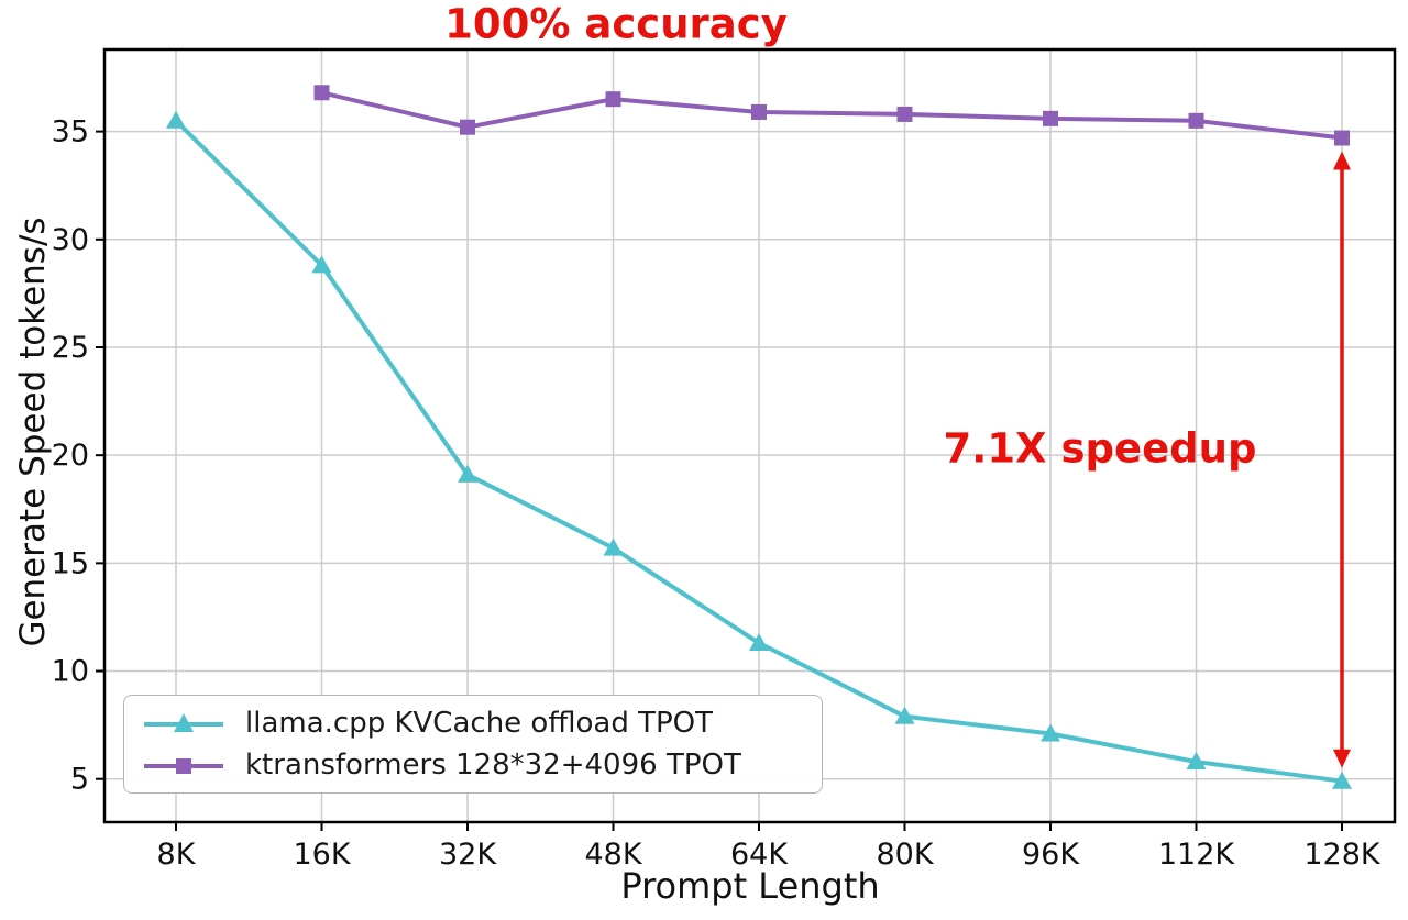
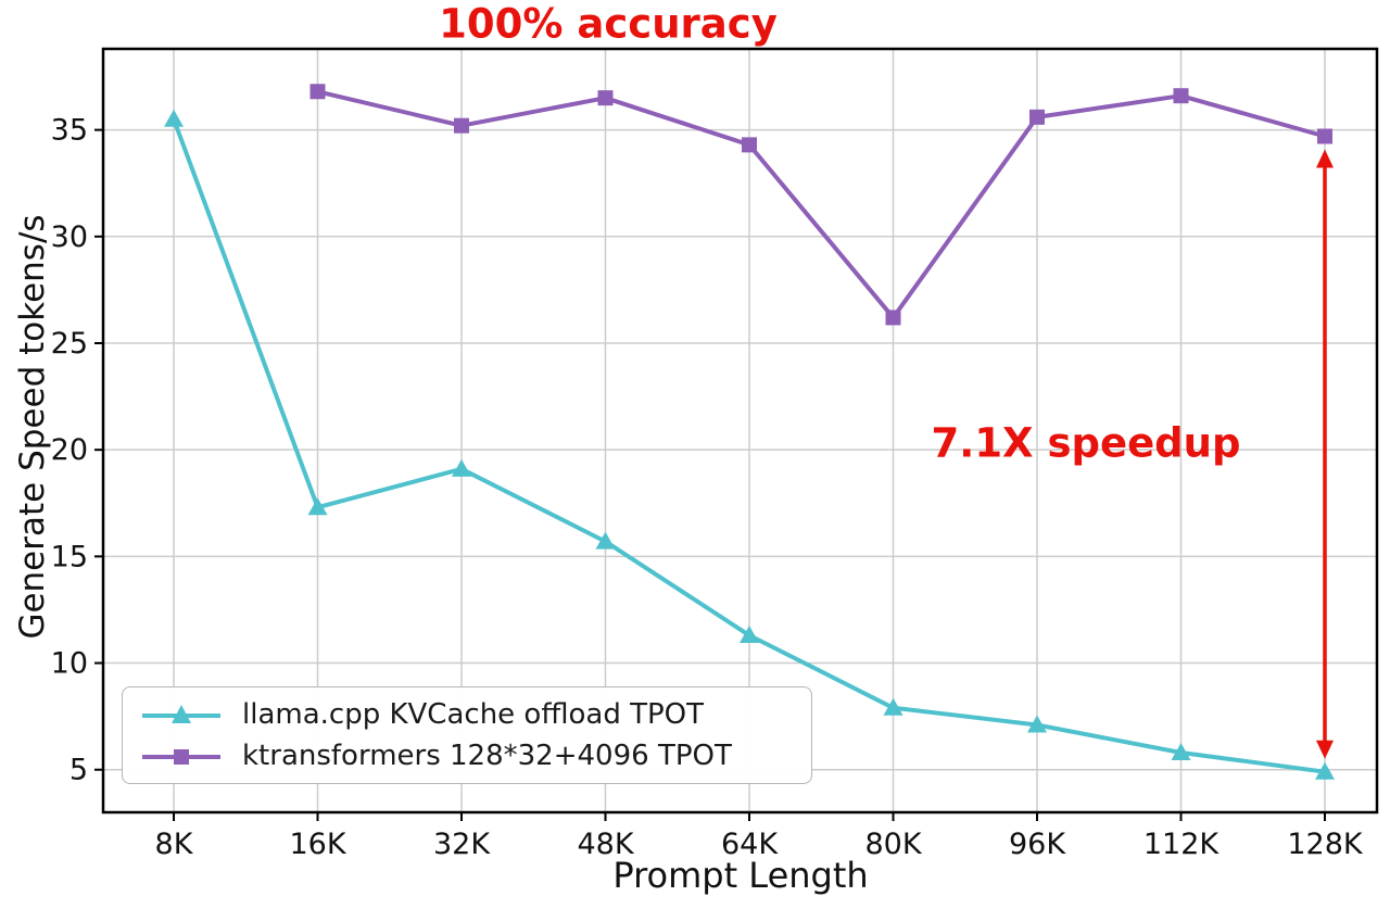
llama.cpp KVCache offload TPOT/16K: 28.8 -> 17.3
ktransformers 128*32+4096 TPOT/64K: 35.9 -> 34.3
ktransformers 128*32+4096 TPOT/80K: 35.8 -> 26.2
ktransformers 128*32+4096 TPOT/112K: 35.5 -> 36.6
